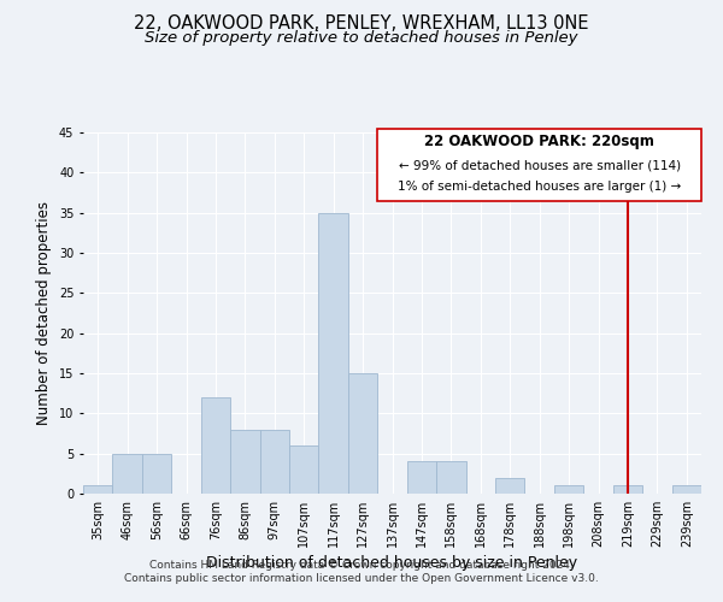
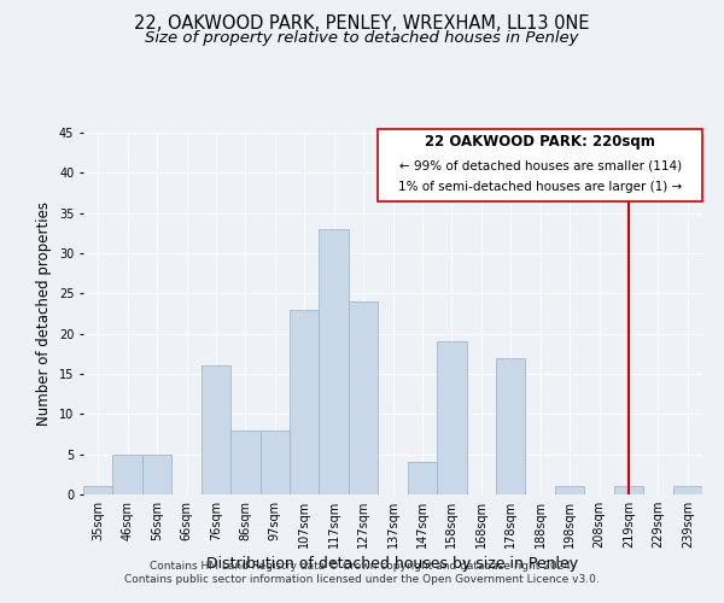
76sqm: 12 -> 16
107sqm: 6 -> 23
117sqm: 35 -> 33
127sqm: 15 -> 24
158sqm: 4 -> 19
178sqm: 2 -> 17
